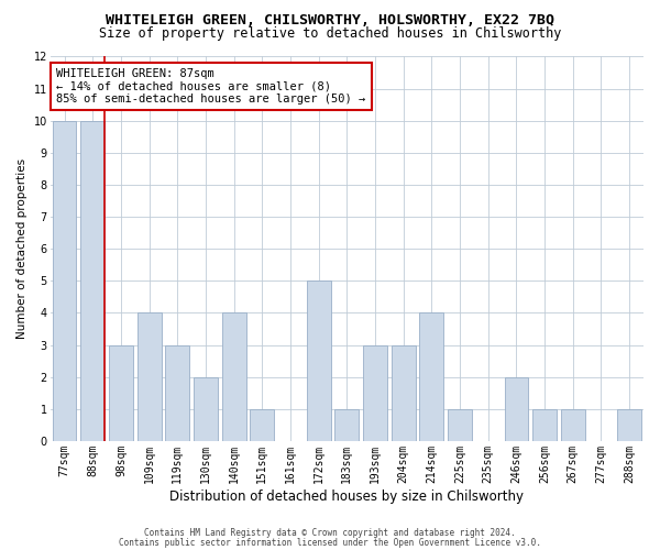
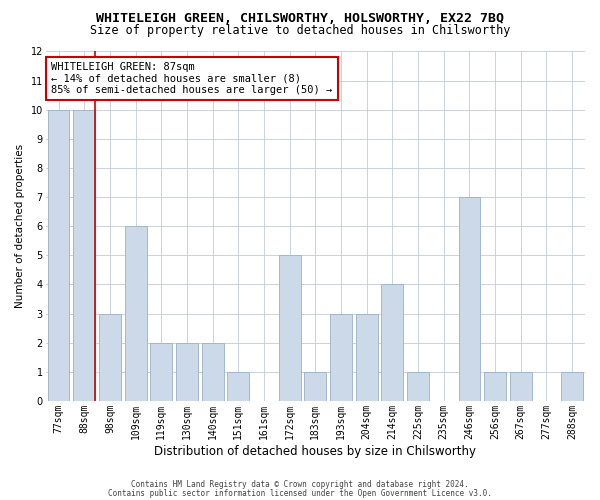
109sqm: 4 -> 6
119sqm: 3 -> 2
140sqm: 4 -> 2
246sqm: 2 -> 7
